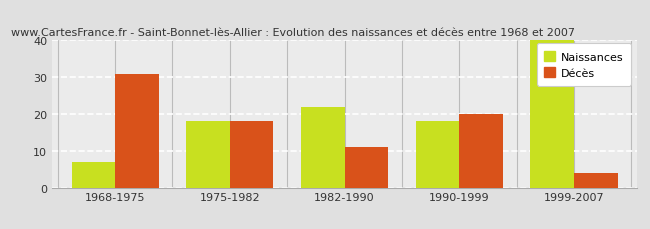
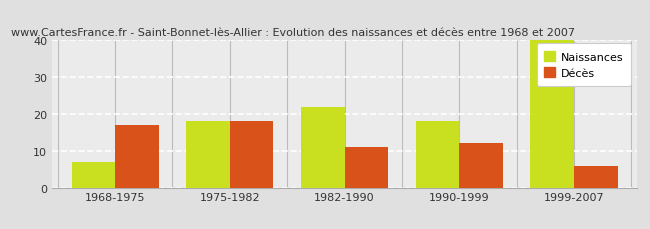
Décès/1968-1975: 31 -> 17
Décès/1990-1999: 20 -> 12
Décès/1999-2007: 4 -> 6
